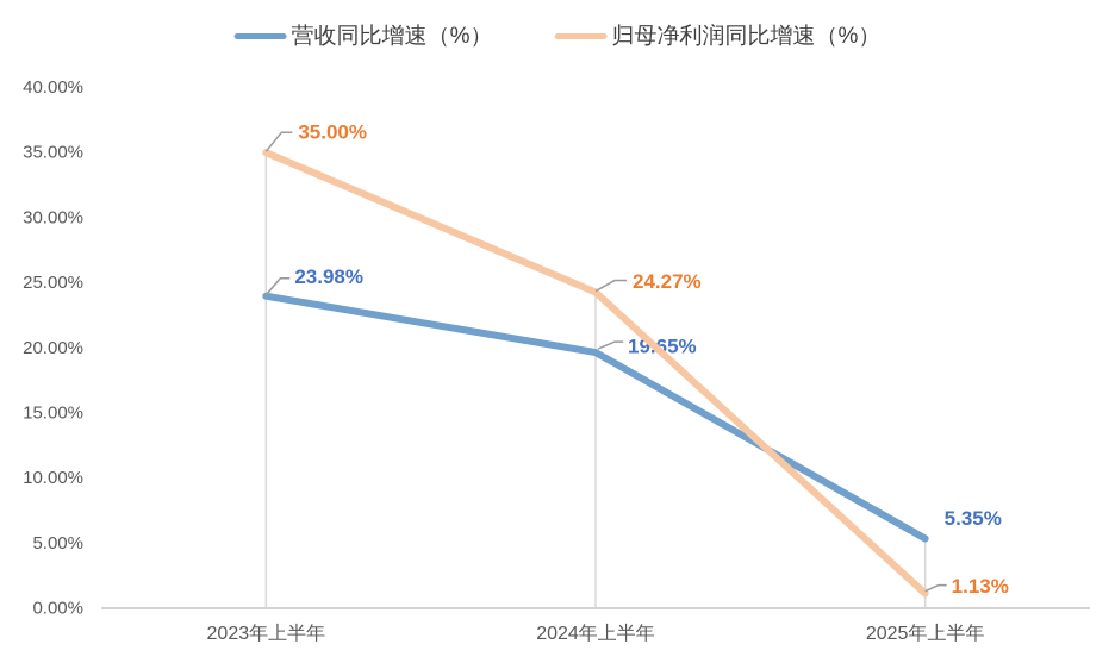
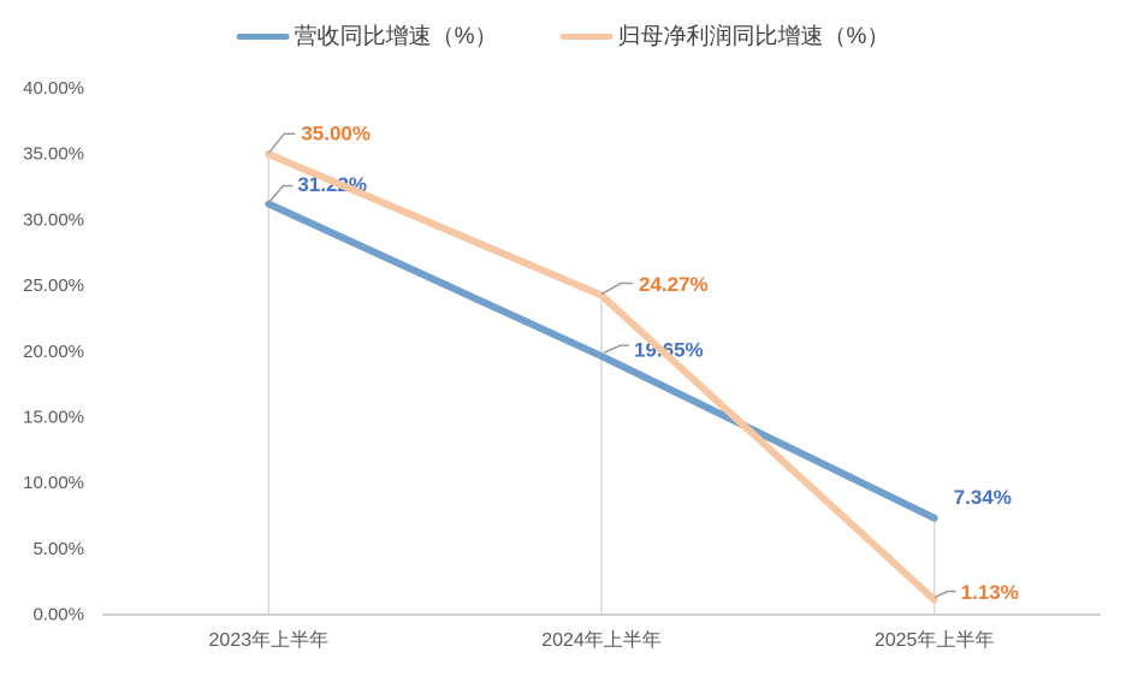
营收同比增速（%）/2023年上半年: 23.98% -> 31.22%
营收同比增速（%）/2025年上半年: 5.35% -> 7.34%
